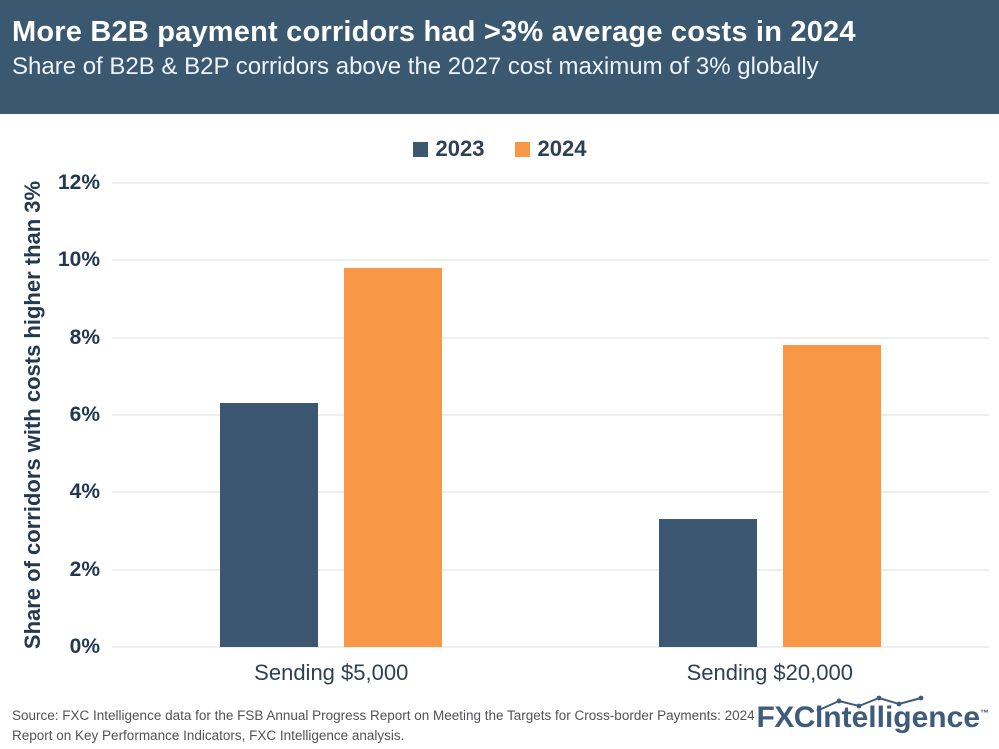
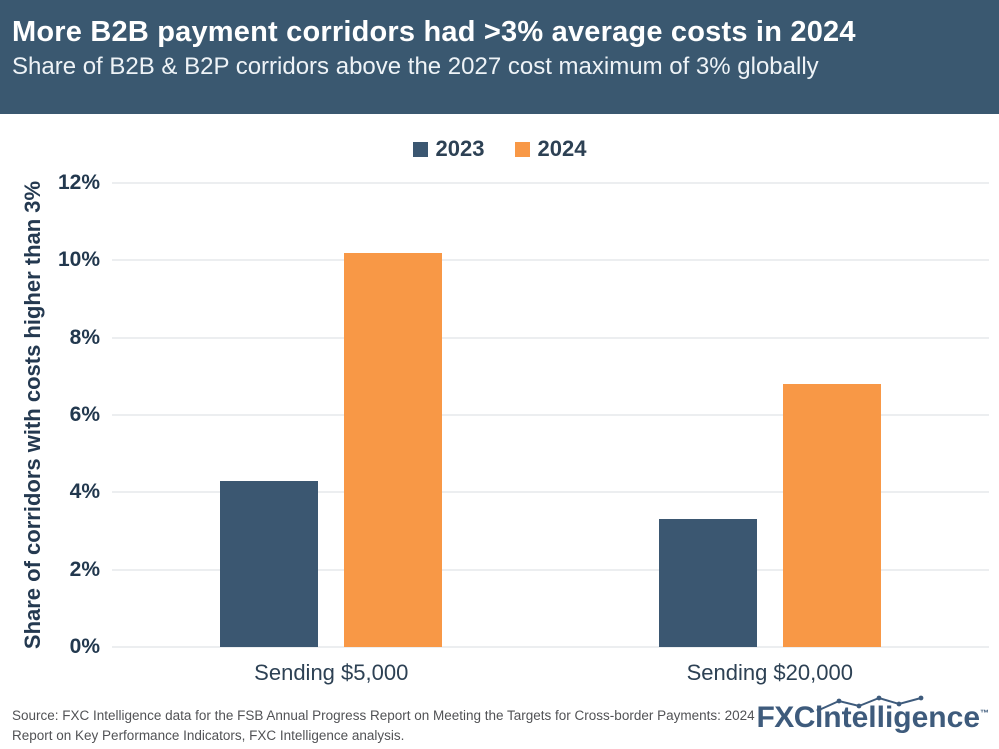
2023/Sending $5,000: 6.3% -> 4.3%
2024/Sending $5,000: 9.8% -> 10.2%
2024/Sending $20,000: 7.8% -> 6.8%
